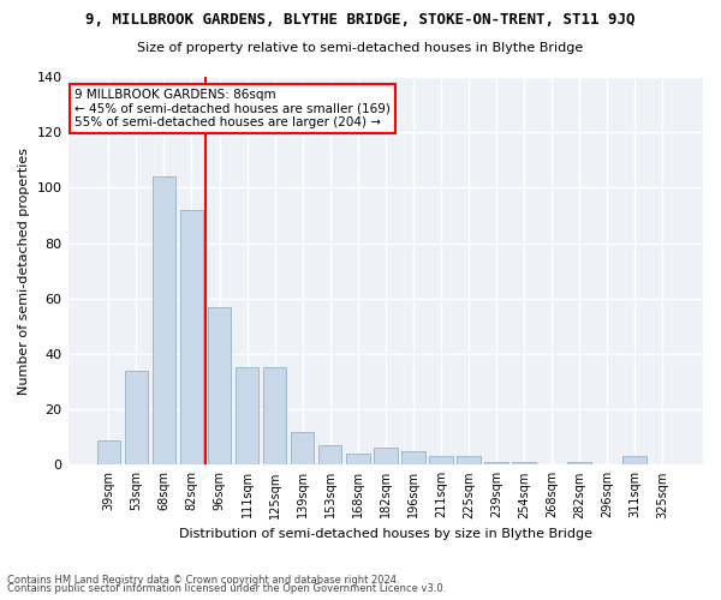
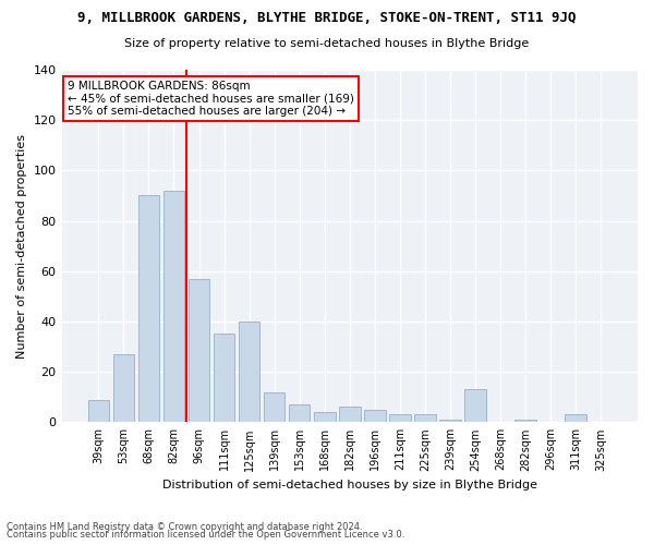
53sqm: 34 -> 27
68sqm: 104 -> 90
125sqm: 35 -> 40
254sqm: 1 -> 13
